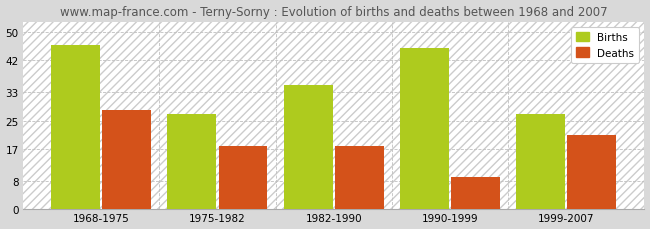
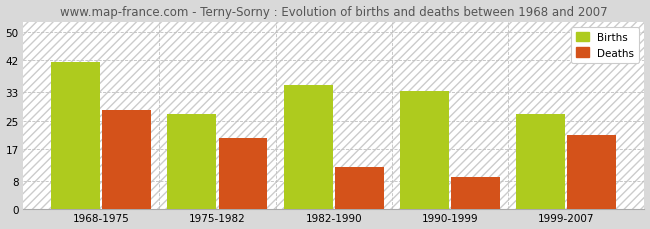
Births/1968-1975: 46.5 -> 41.5
Deaths/1975-1982: 18 -> 20
Deaths/1982-1990: 18 -> 12
Births/1990-1999: 45.5 -> 33.5
